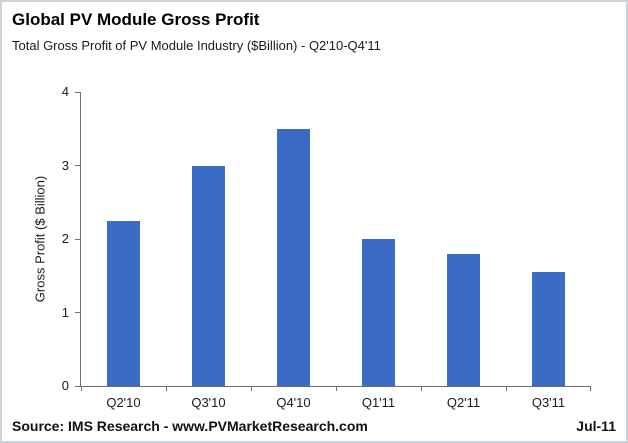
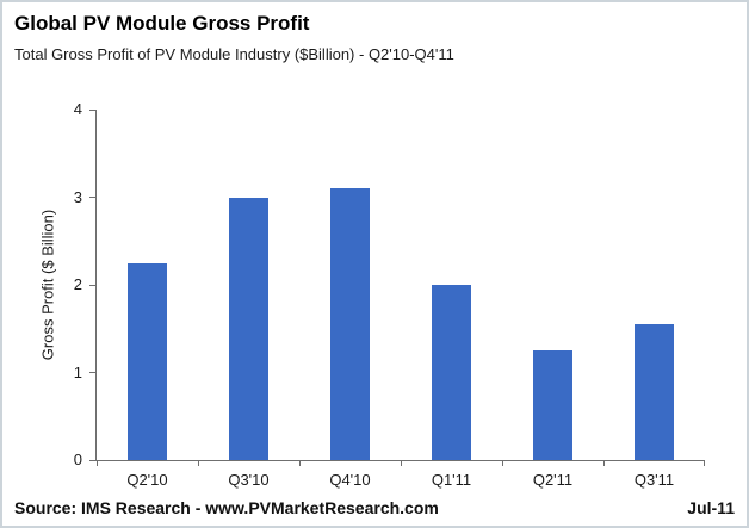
Q4'10: 3.5 -> 3.1
Q2'11: 1.8 -> 1.2
